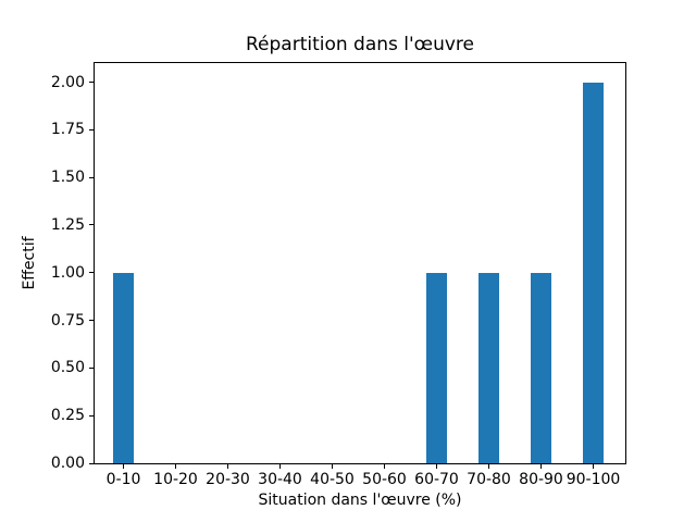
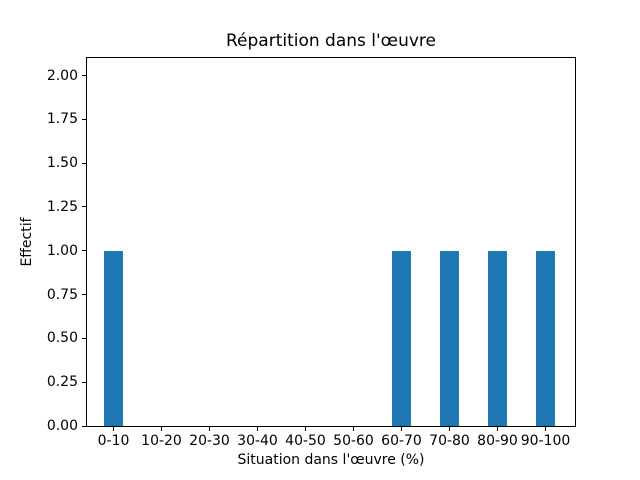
90-100: 2 -> 1
